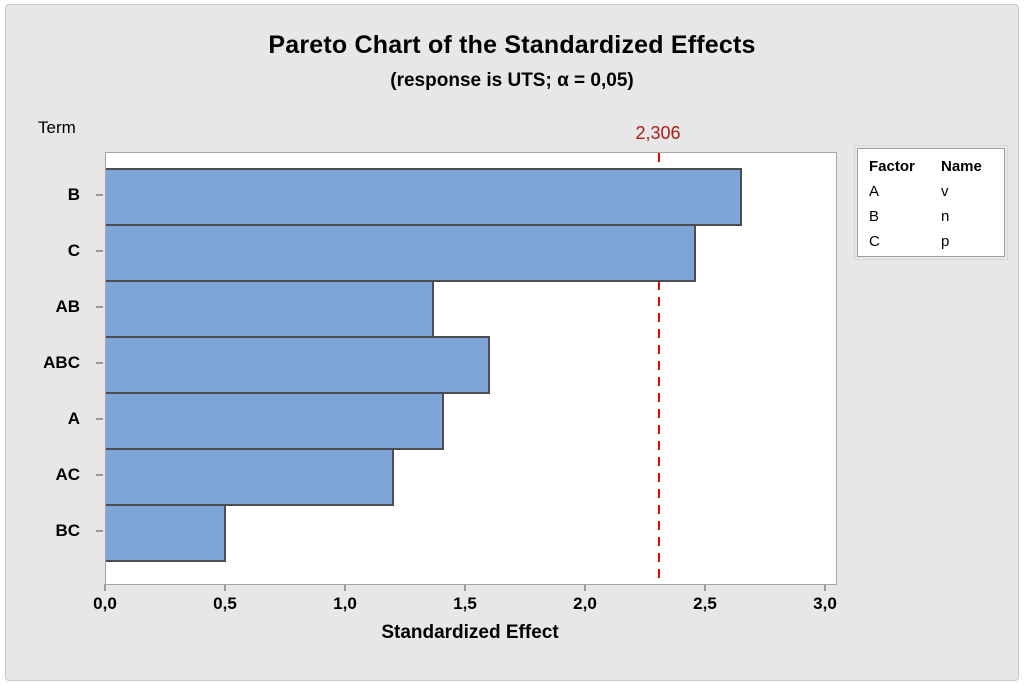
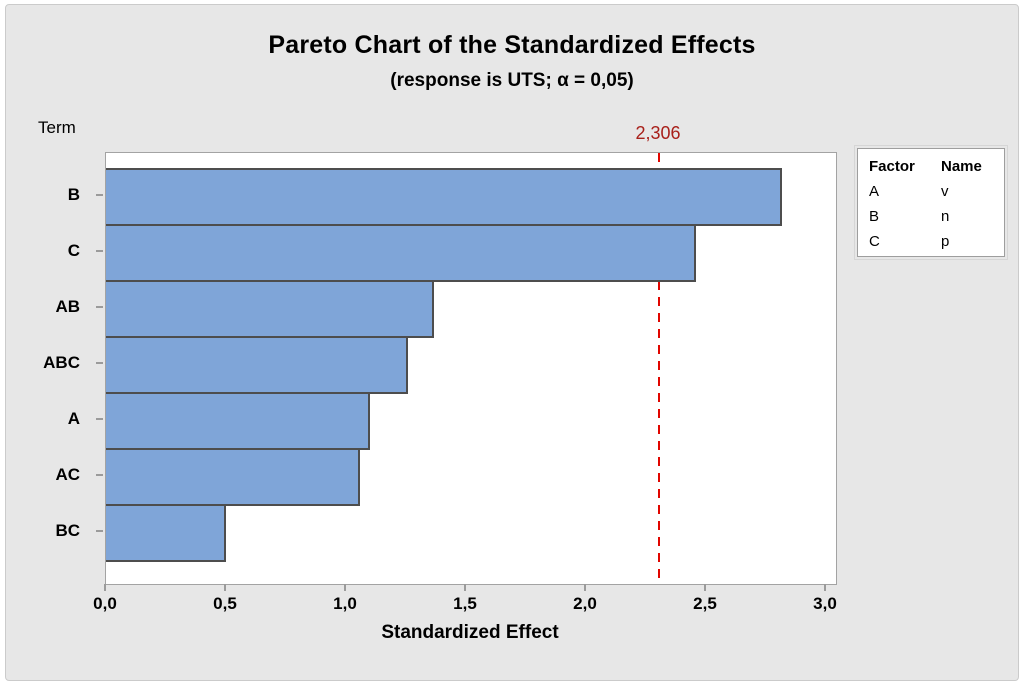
B: 2,64 -> 2,81
ABC: 1,59 -> 1,25
A: 1,40 -> 1,09
AC: 1,19 -> 1,05
